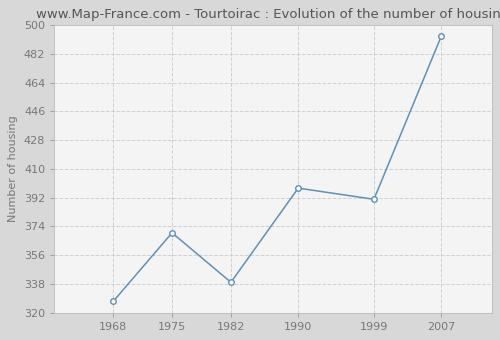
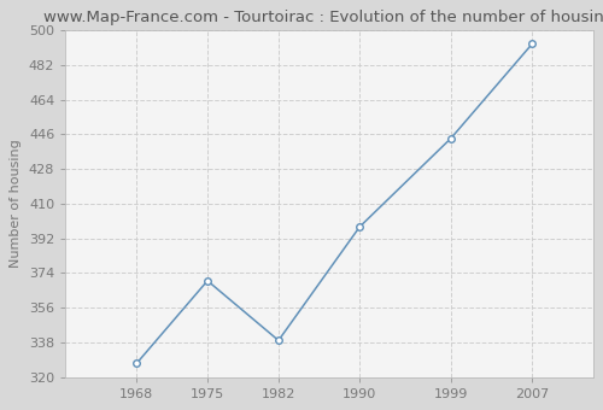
1999: 391 -> 444
